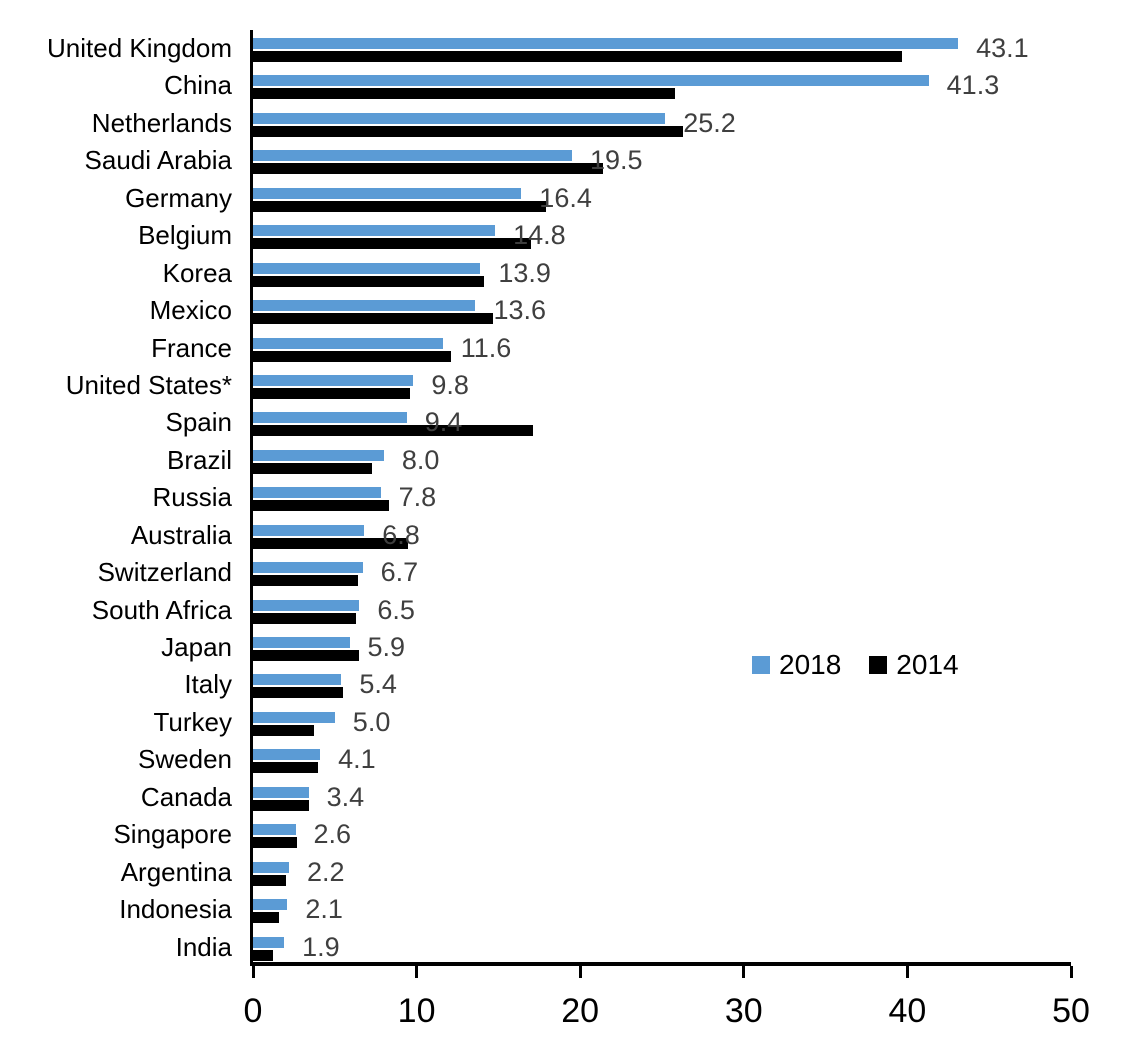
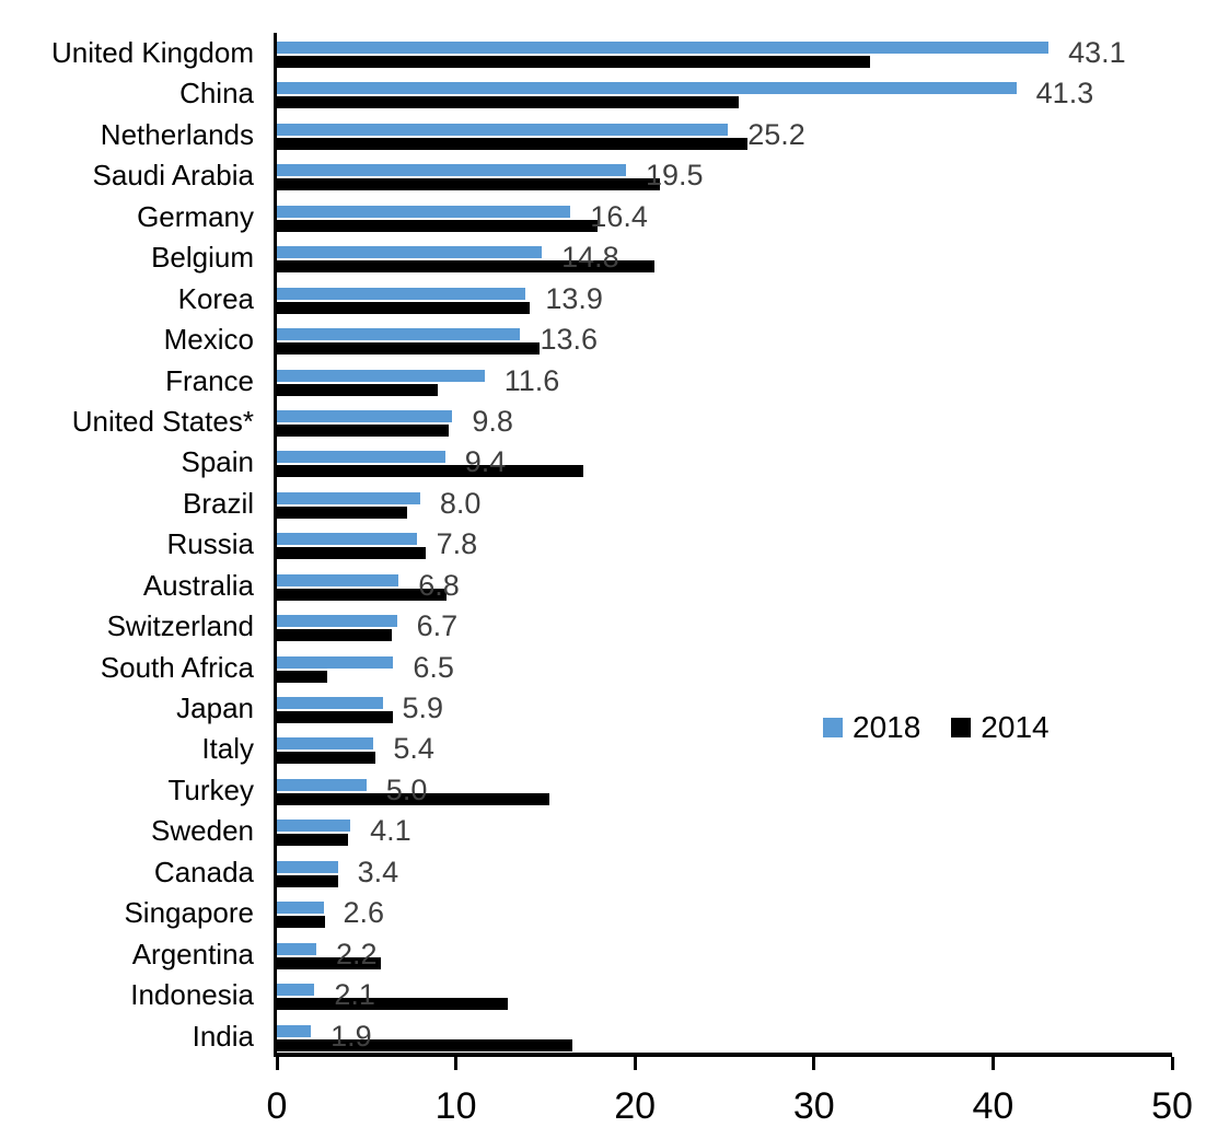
2014/United Kingdom: 39.7 -> 33.1
2014/Belgium: 17.0 -> 21.1
2014/France: 12.1 -> 9.0
2014/South Africa: 6.3 -> 2.8
2014/Turkey: 3.7 -> 15.2
2014/Argentina: 2.0 -> 5.8
2014/Indonesia: 1.6 -> 12.9
2014/India: 1.2 -> 16.5
